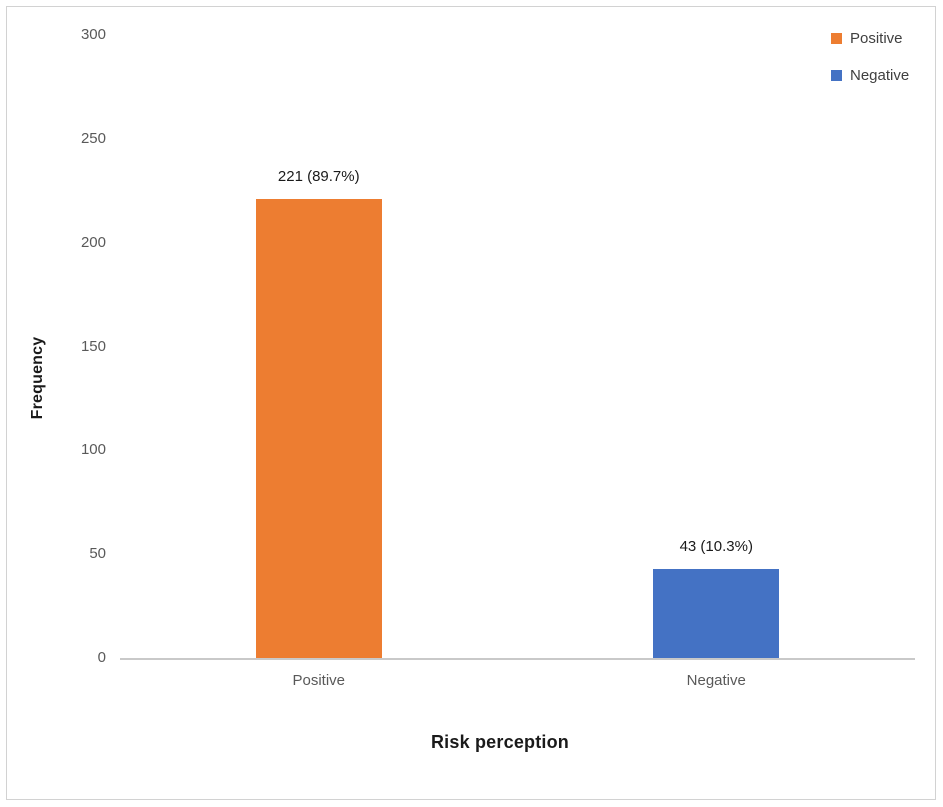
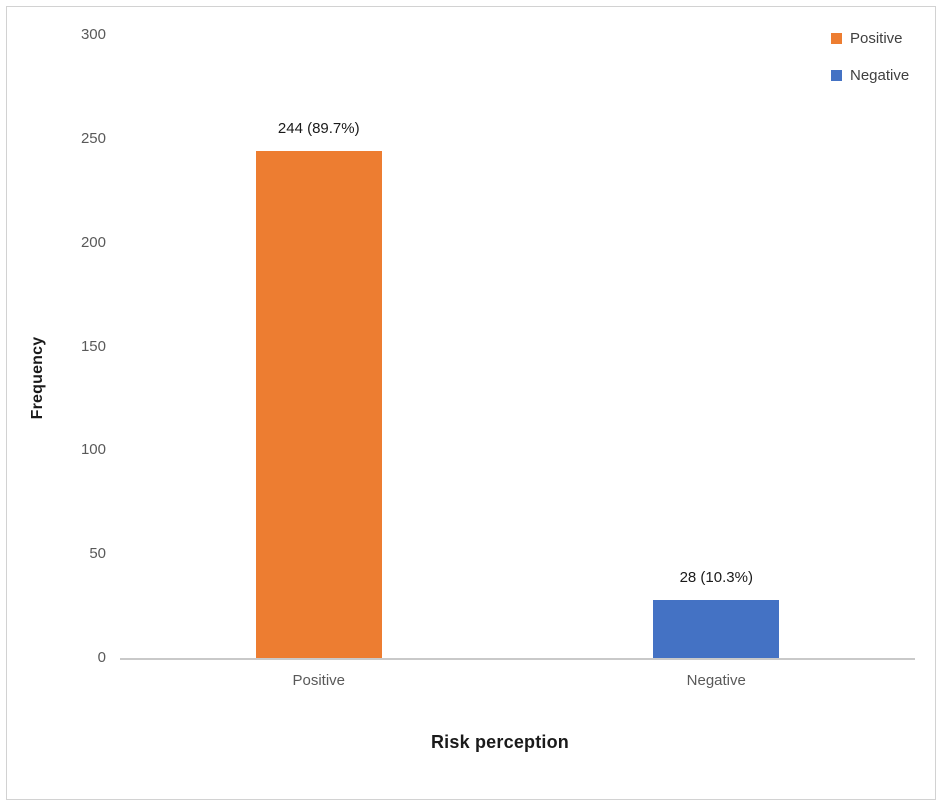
Positive: 221 -> 244
Negative: 43 -> 28
